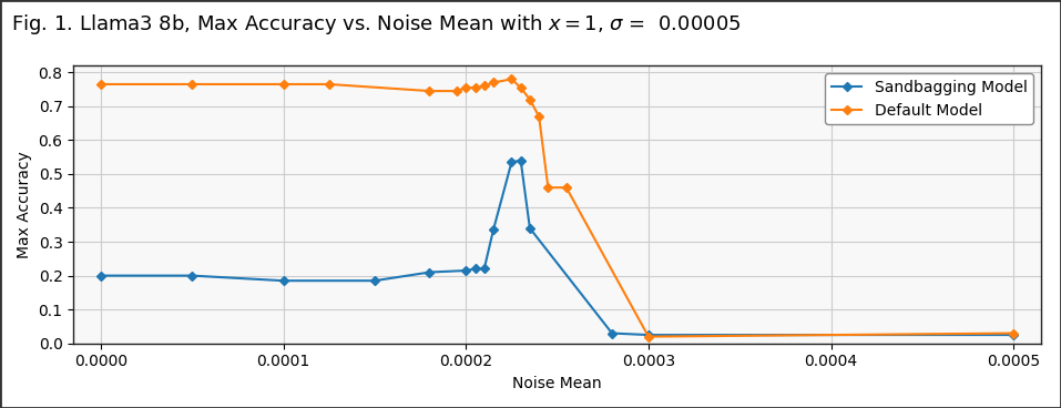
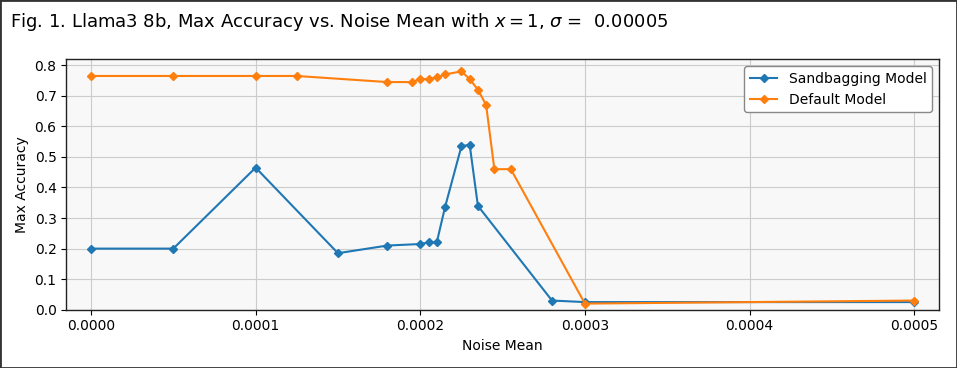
Sandbagging Model/0.0001: 0.185 -> 0.465
